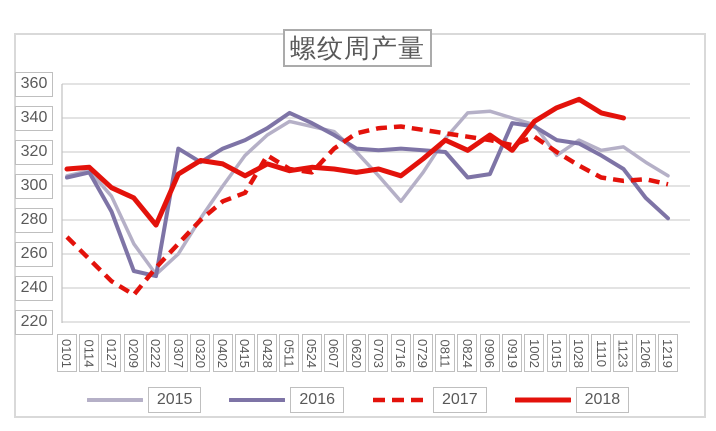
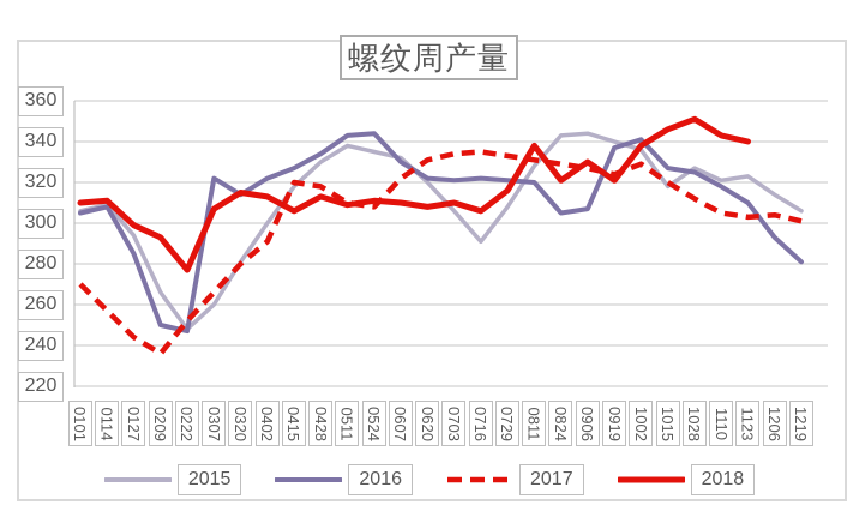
2017/0415: 296 -> 320
2016/0524: 337 -> 344
2018/0811: 327 -> 338
2016/1002: 335 -> 341
